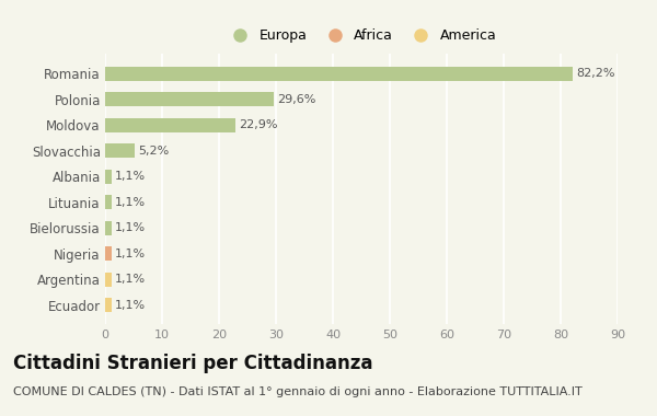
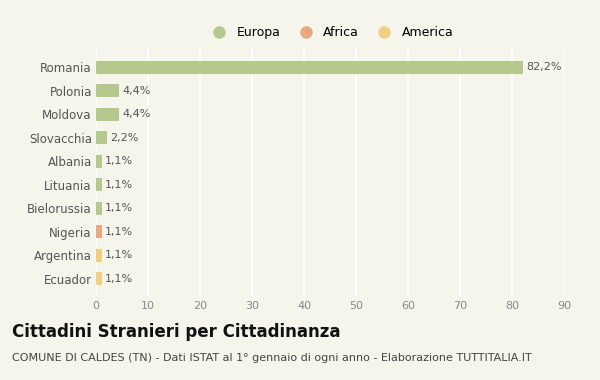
Polonia: 29,6% -> 4,4%
Moldova: 22,9% -> 4,4%
Slovacchia: 5,2% -> 2,2%
